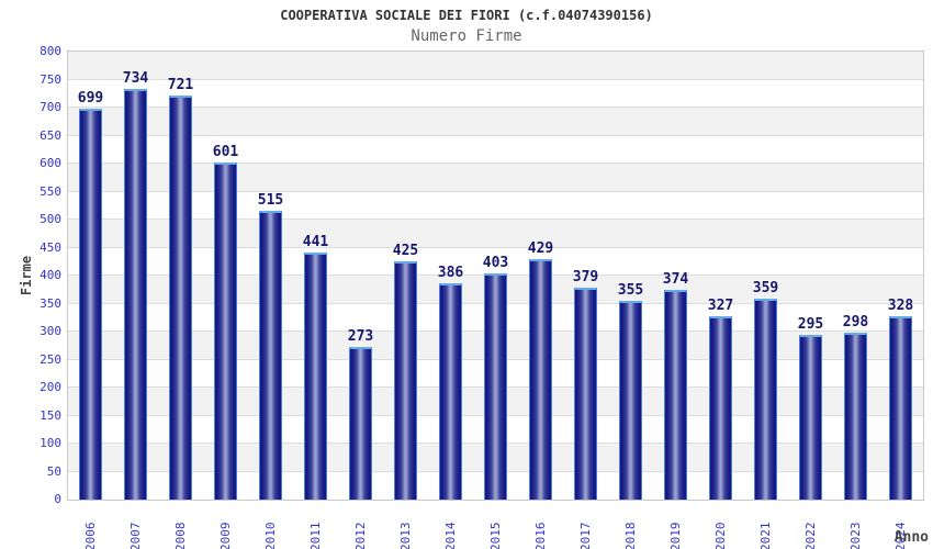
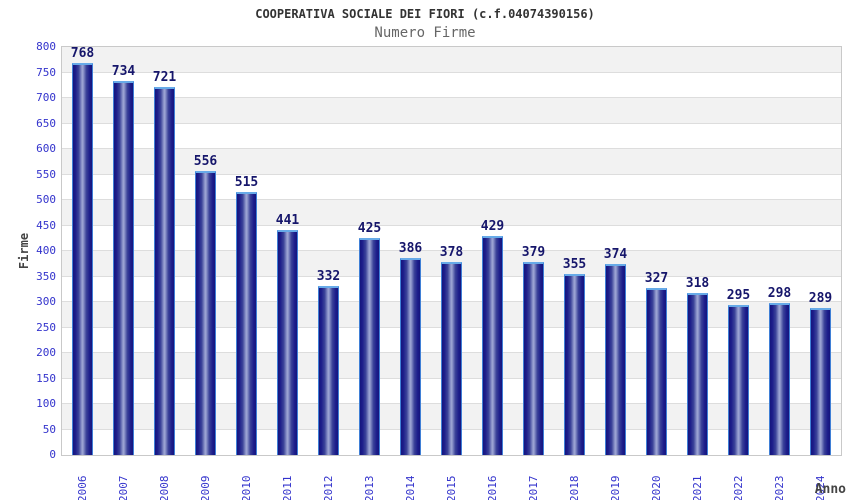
2006: 699 -> 768
2009: 601 -> 556
2012: 273 -> 332
2015: 403 -> 378
2021: 359 -> 318
2024: 328 -> 289
